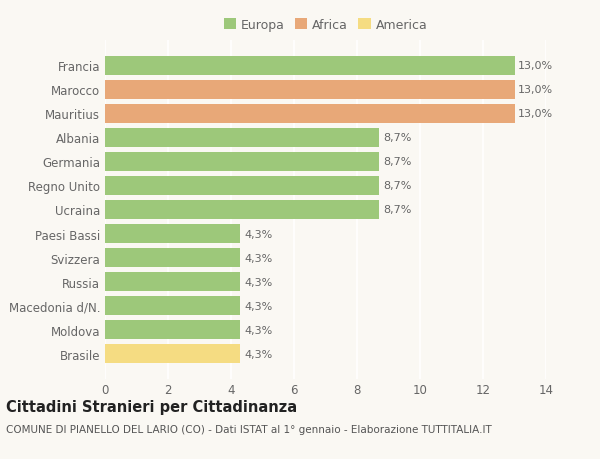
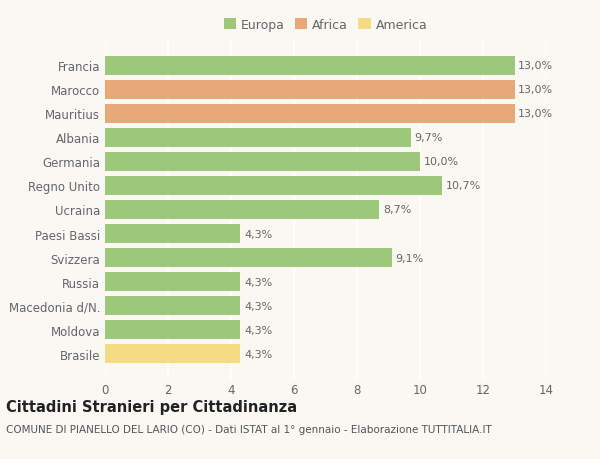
Albania: 8,7% -> 9,7%
Germania: 8,7% -> 10,0%
Regno Unito: 8,7% -> 10,7%
Svizzera: 4,3% -> 9,1%
